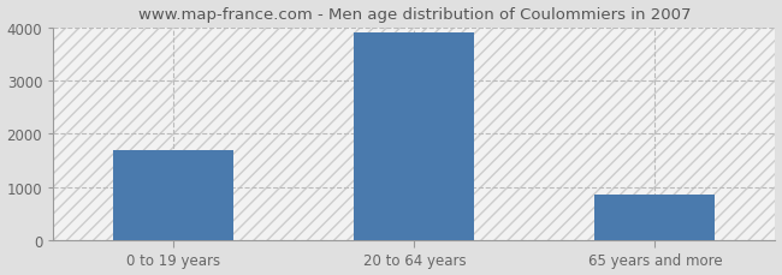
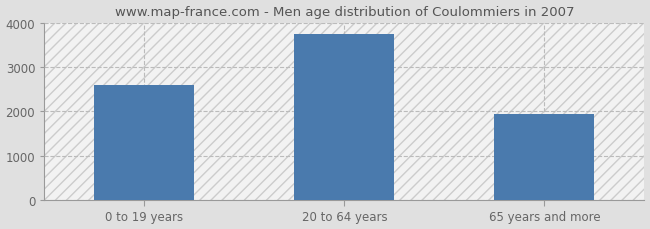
0 to 19 years: 1700 -> 2600
20 to 64 years: 3900 -> 3750
65 years and more: 850 -> 1950
